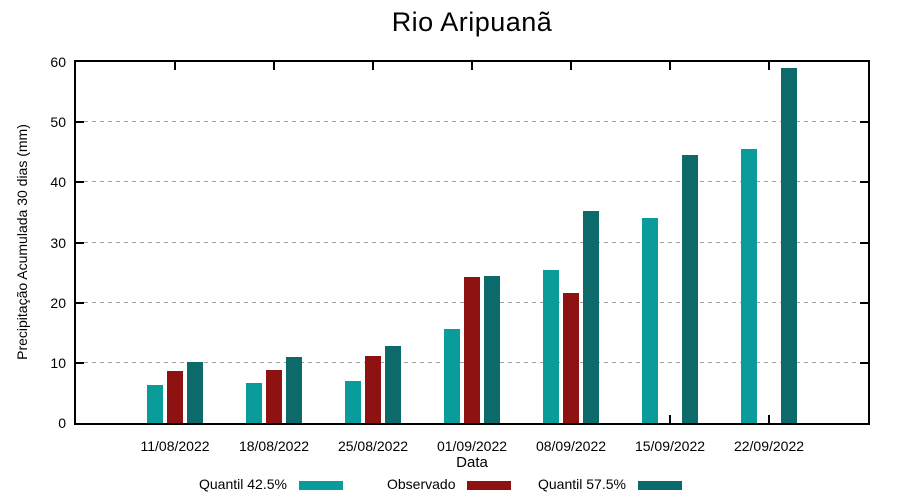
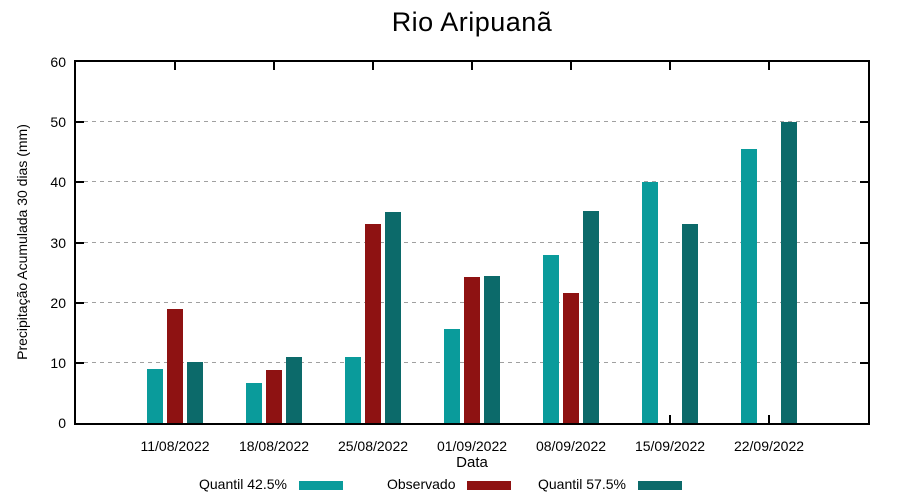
Quantil 42.5%/11/08/2022: 6 -> 9
Observado/11/08/2022: 9 -> 19
Quantil 42.5%/25/08/2022: 7 -> 11
Observado/25/08/2022: 11 -> 33
Quantil 57.5%/25/08/2022: 13 -> 35
Quantil 42.5%/08/09/2022: 26 -> 28
Quantil 42.5%/15/09/2022: 34 -> 40
Quantil 57.5%/15/09/2022: 44 -> 33
Quantil 57.5%/22/09/2022: 59 -> 50
